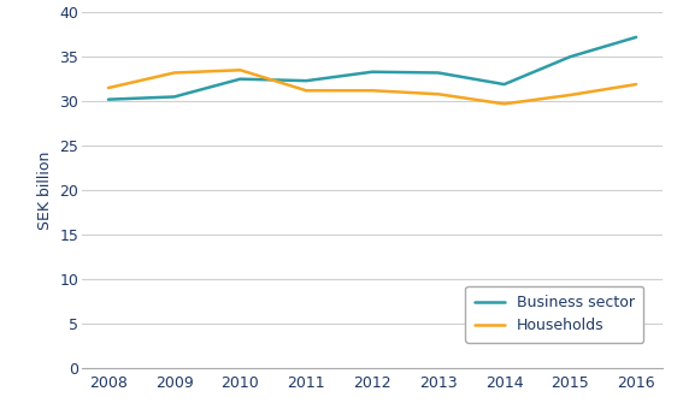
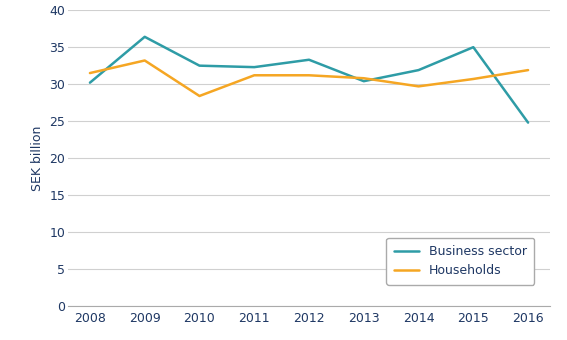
Business sector/2009: 30.5 -> 36.4
Households/2010: 33.5 -> 28.4
Business sector/2013: 33.2 -> 30.4
Business sector/2016: 37.2 -> 24.8
